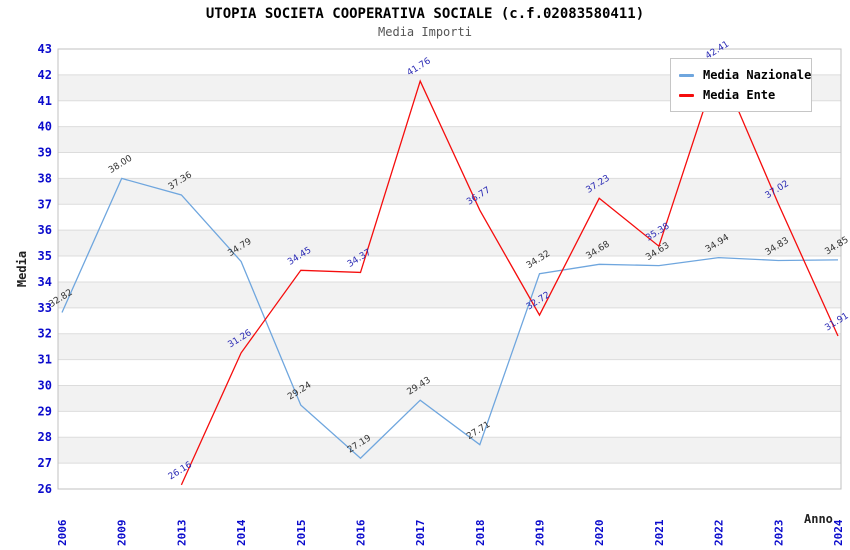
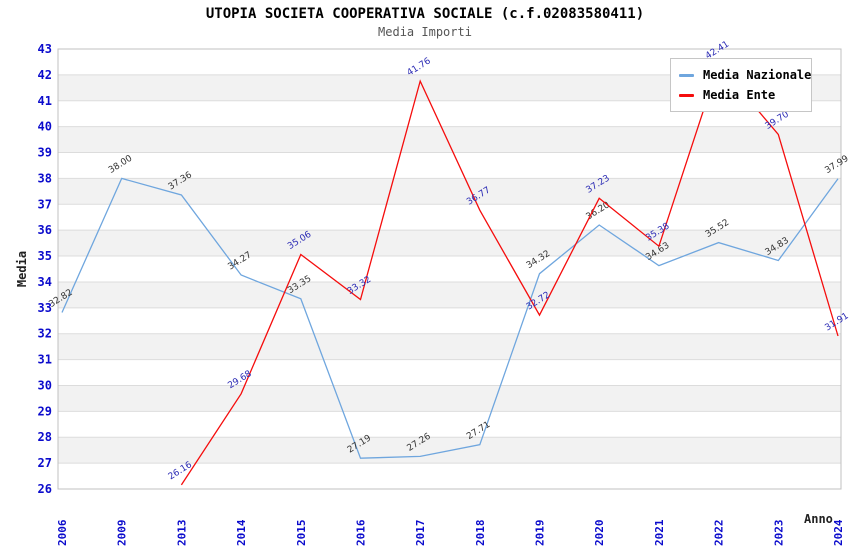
Media Nazionale/2014: 34.79 -> 34.27
Media Ente/2014: 31.26 -> 29.68
Media Nazionale/2015: 29.24 -> 33.35
Media Ente/2015: 34.45 -> 35.06
Media Ente/2016: 34.37 -> 33.32
Media Nazionale/2017: 29.43 -> 27.26
Media Nazionale/2020: 34.68 -> 36.20
Media Nazionale/2022: 34.94 -> 35.52
Media Ente/2023: 37.02 -> 39.70
Media Nazionale/2024: 34.85 -> 37.99
